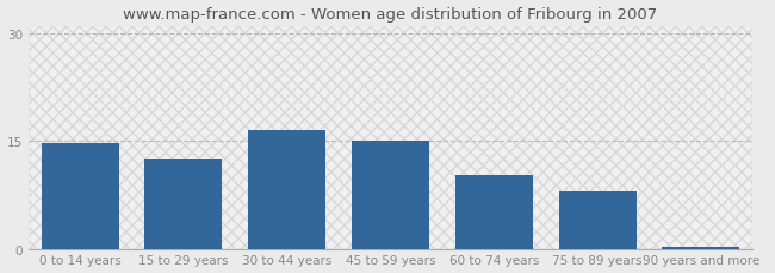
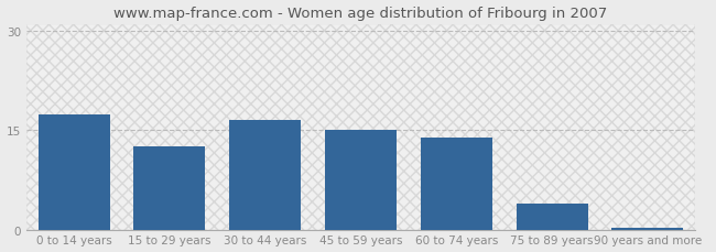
0 to 14 years: 14.6 -> 17.3
60 to 74 years: 10.2 -> 13.9
75 to 89 years: 8.0 -> 3.9
